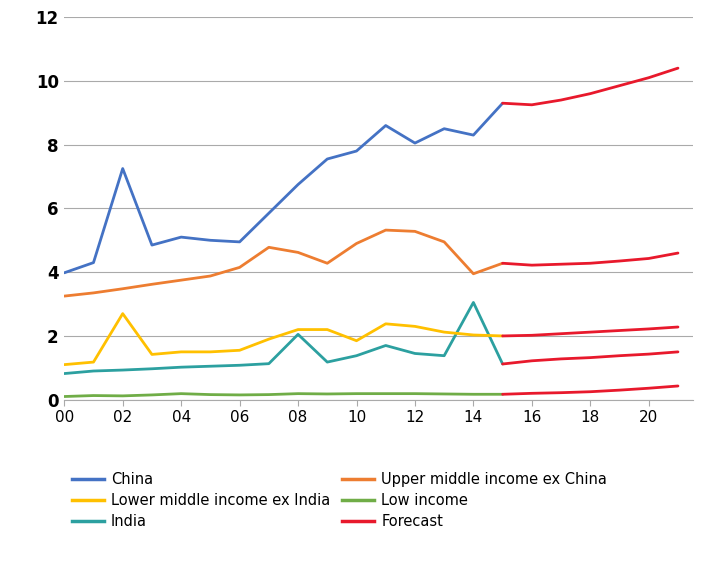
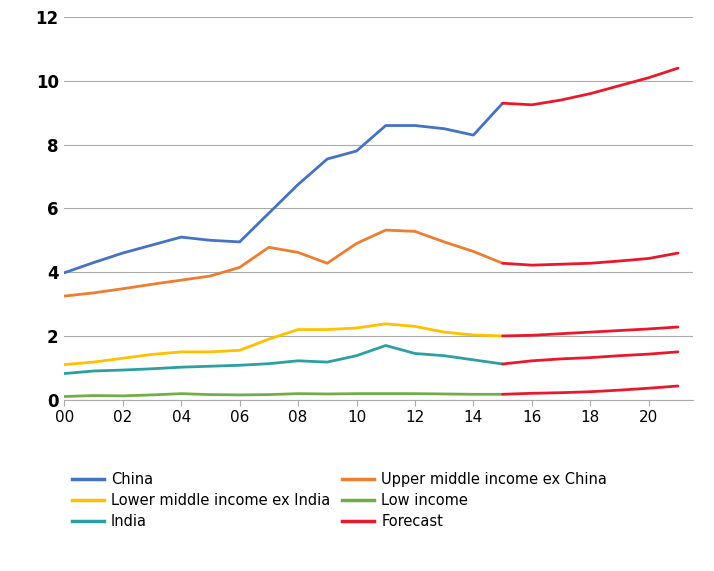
China/02: 7.25 -> 4.60
Lower middle income ex India/02: 2.70 -> 1.30
India/08: 2.05 -> 1.22
Lower middle income ex India/10: 1.85 -> 2.25
China/12: 8.05 -> 8.60
India/14: 3.05 -> 1.25
Upper middle income ex China/14: 3.95 -> 4.65
